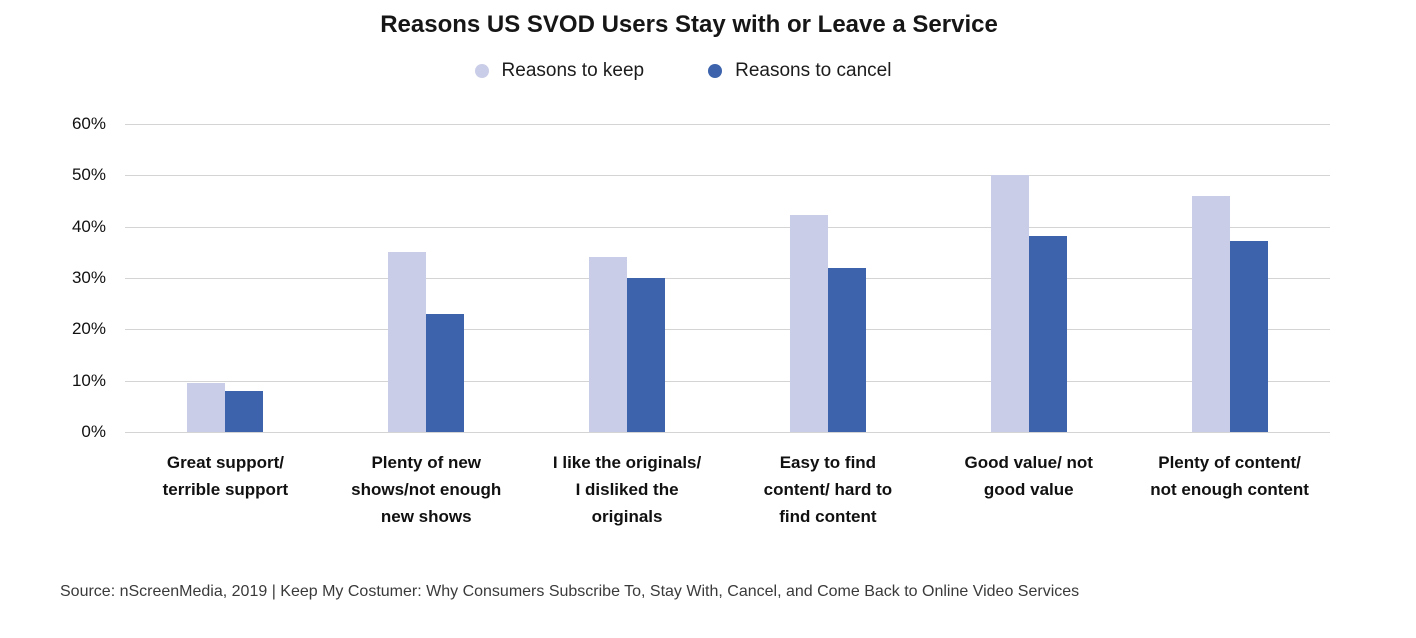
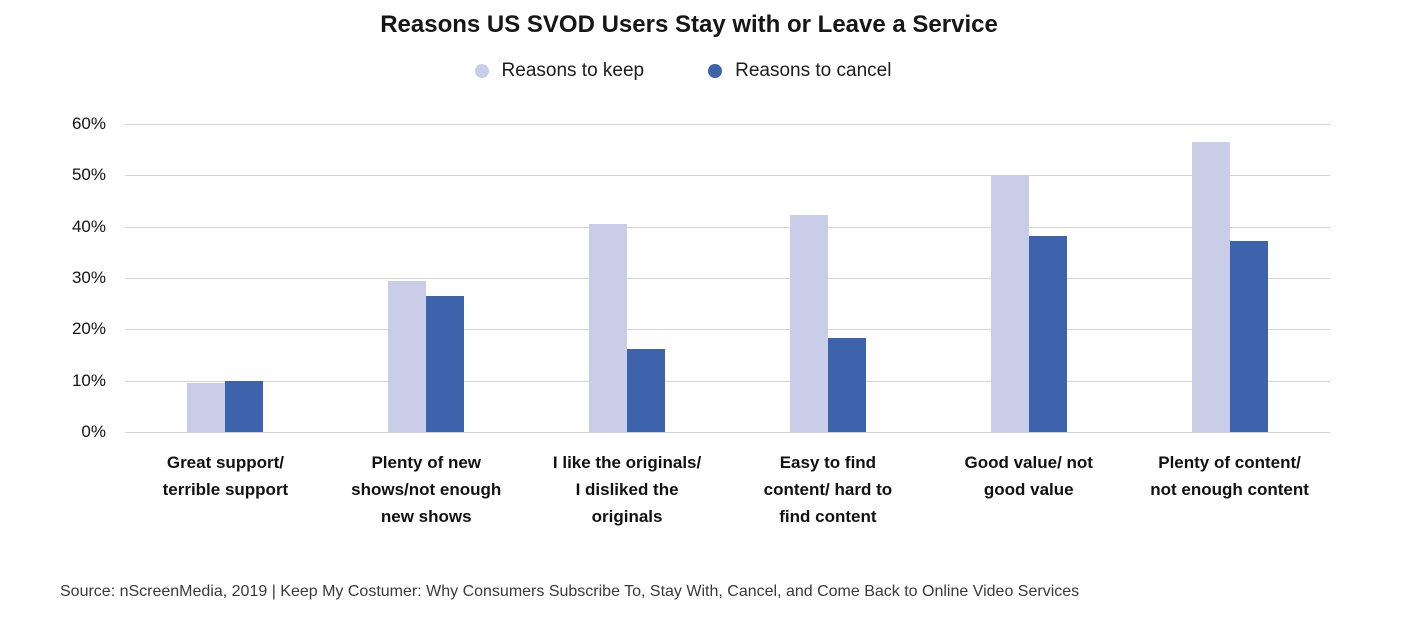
Reasons to cancel/Great support/ terrible support: 8% -> 10%
Reasons to keep/Plenty of new shows/not enough new shows: 35% -> 30%
Reasons to cancel/Plenty of new shows/not enough new shows: 23% -> 26%
Reasons to keep/I like the originals/ I disliked the originals: 34% -> 40%
Reasons to cancel/I like the originals/ I disliked the originals: 30% -> 16%
Reasons to cancel/Easy to find content/ hard to find content: 32% -> 18%
Reasons to keep/Plenty of content/ not enough content: 46% -> 56%
